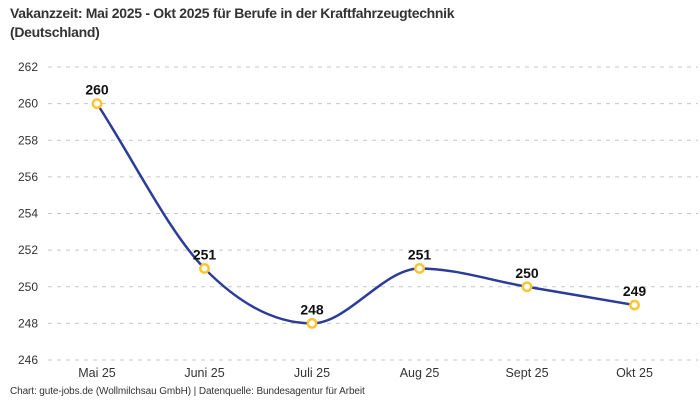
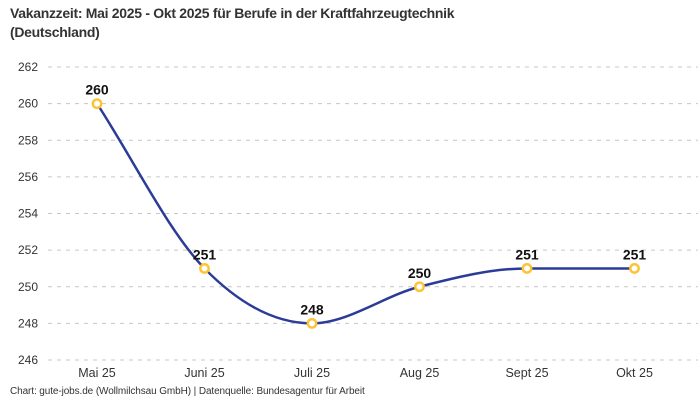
Aug 25: 251 -> 250
Sept 25: 250 -> 251
Okt 25: 249 -> 251
